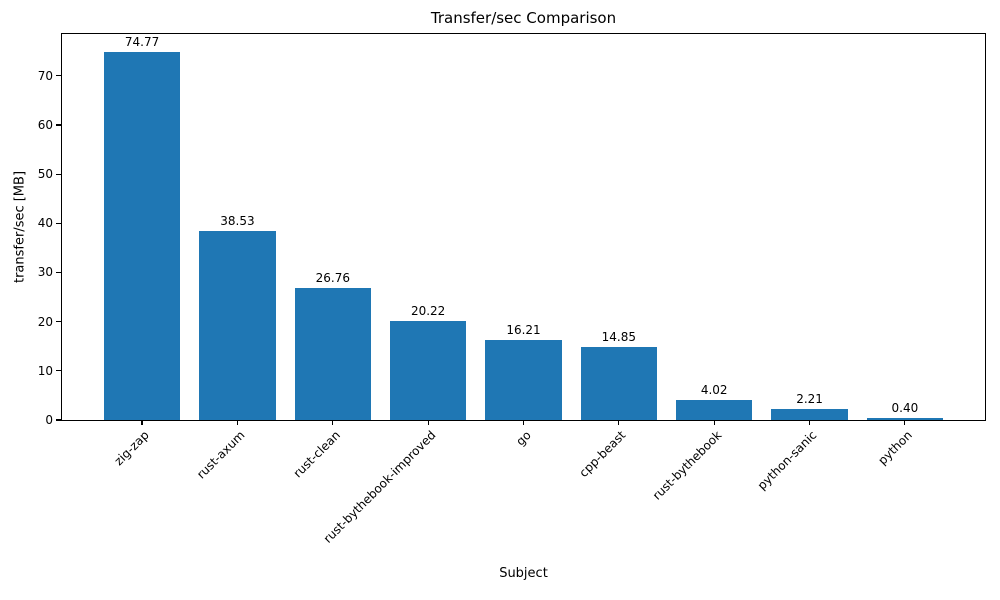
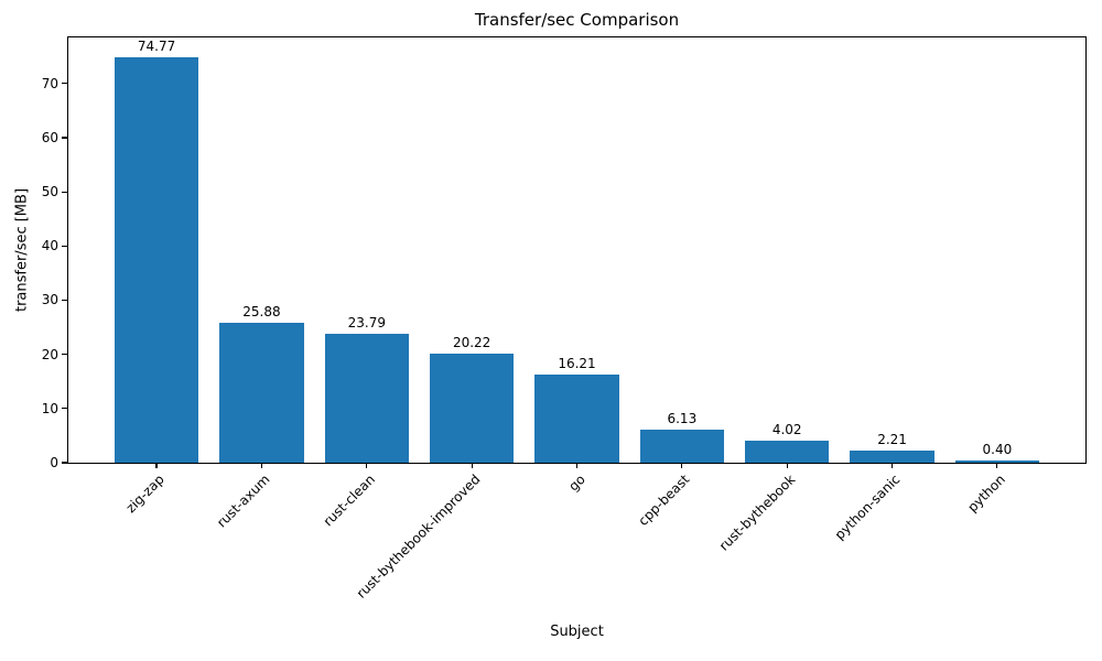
rust-axum: 38.53 -> 25.88
rust-clean: 26.76 -> 23.79
cpp-beast: 14.85 -> 6.13
